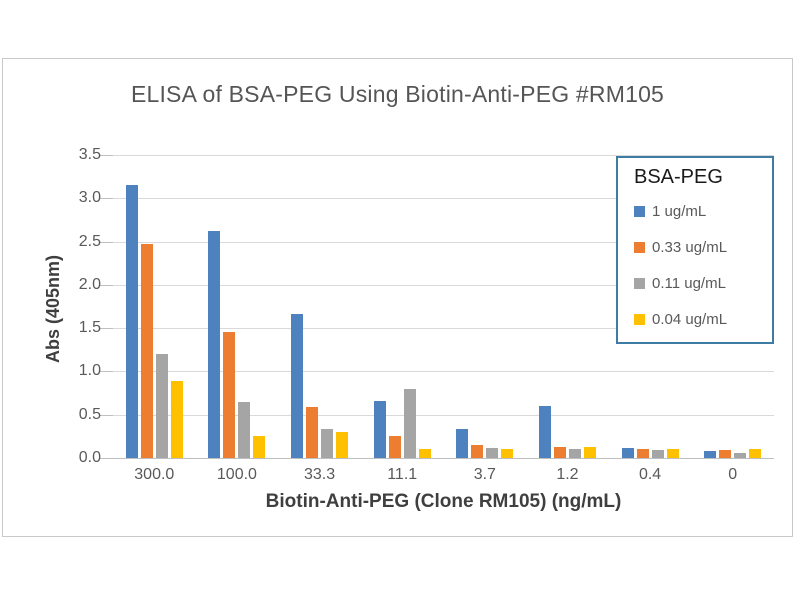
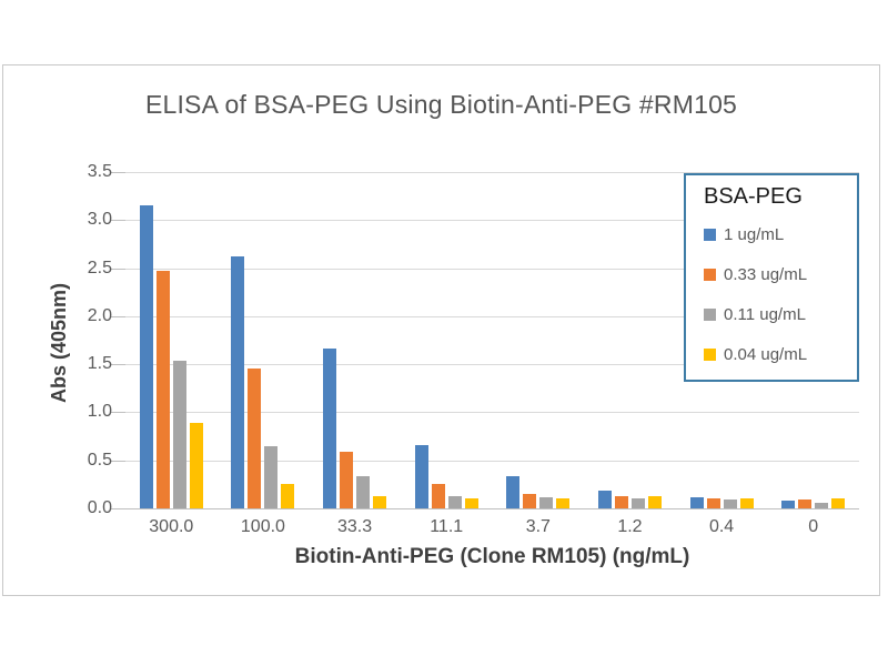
0.11 ug/mL/300.0: 1.2 -> 1.5
0.04 ug/mL/33.3: 0.3 -> 0.1
0.11 ug/mL/11.1: 0.8 -> 0.1
1 ug/mL/1.2: 0.6 -> 0.2
